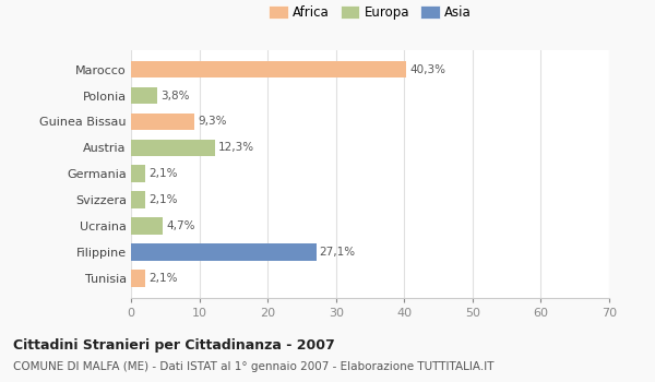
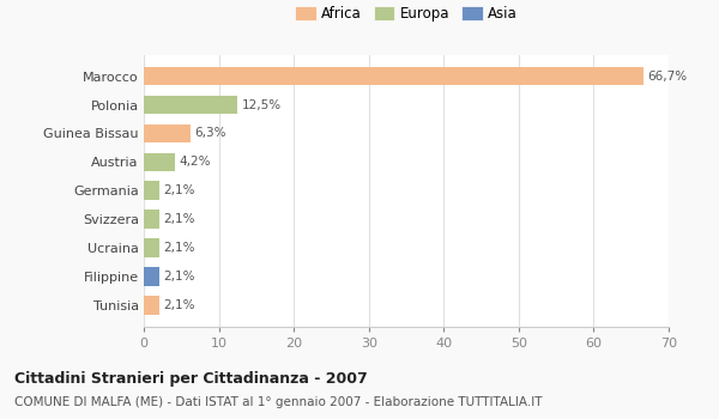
Marocco: 40,3% -> 66,7%
Polonia: 3,8% -> 12,5%
Guinea Bissau: 9,3% -> 6,3%
Austria: 12,3% -> 4,2%
Ucraina: 4,7% -> 2,1%
Filippine: 27,1% -> 2,1%
